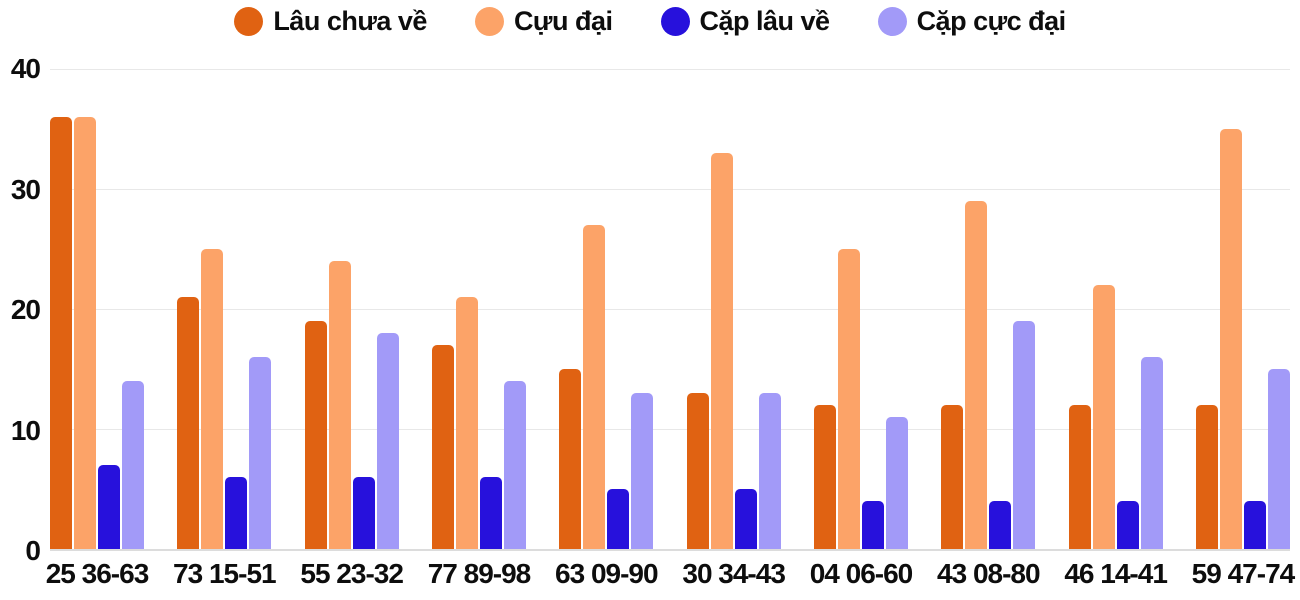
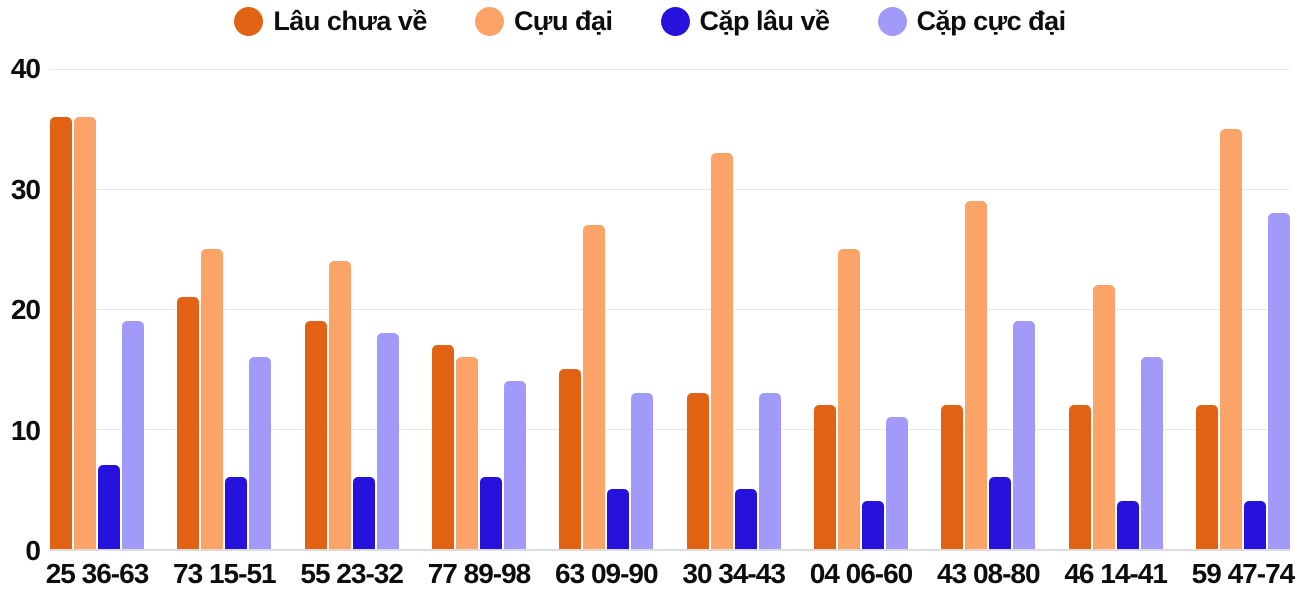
Cặp cực đại/25 36-63: 14 -> 19
Cựu đại/77 89-98: 21 -> 16
Cặp lâu về/43 08-80: 4 -> 6
Cặp cực đại/59 47-74: 15 -> 28
